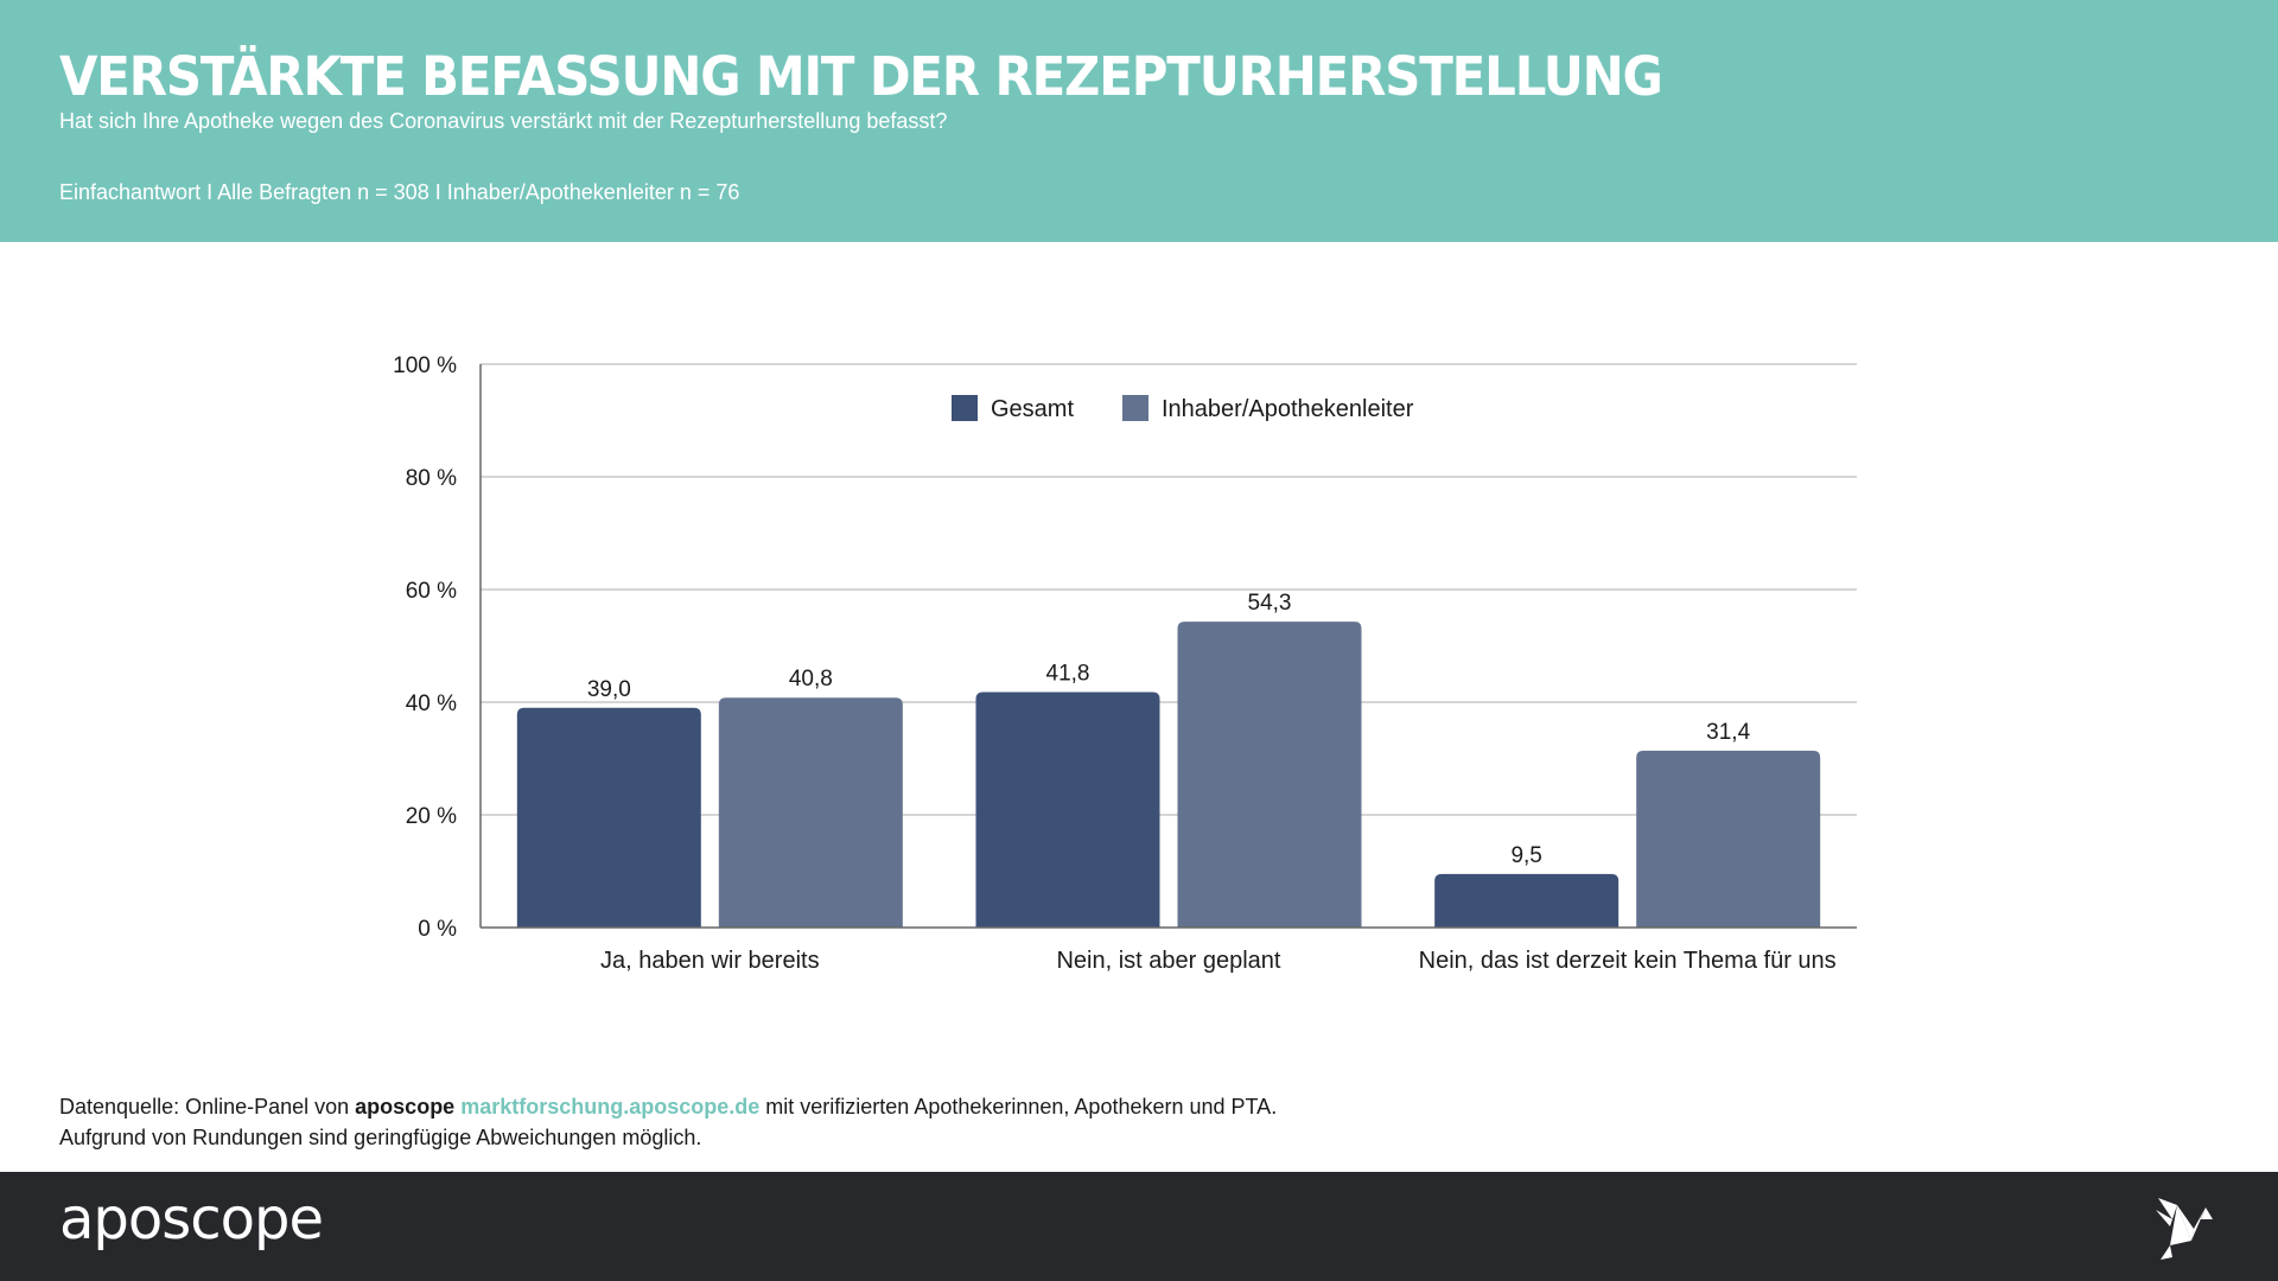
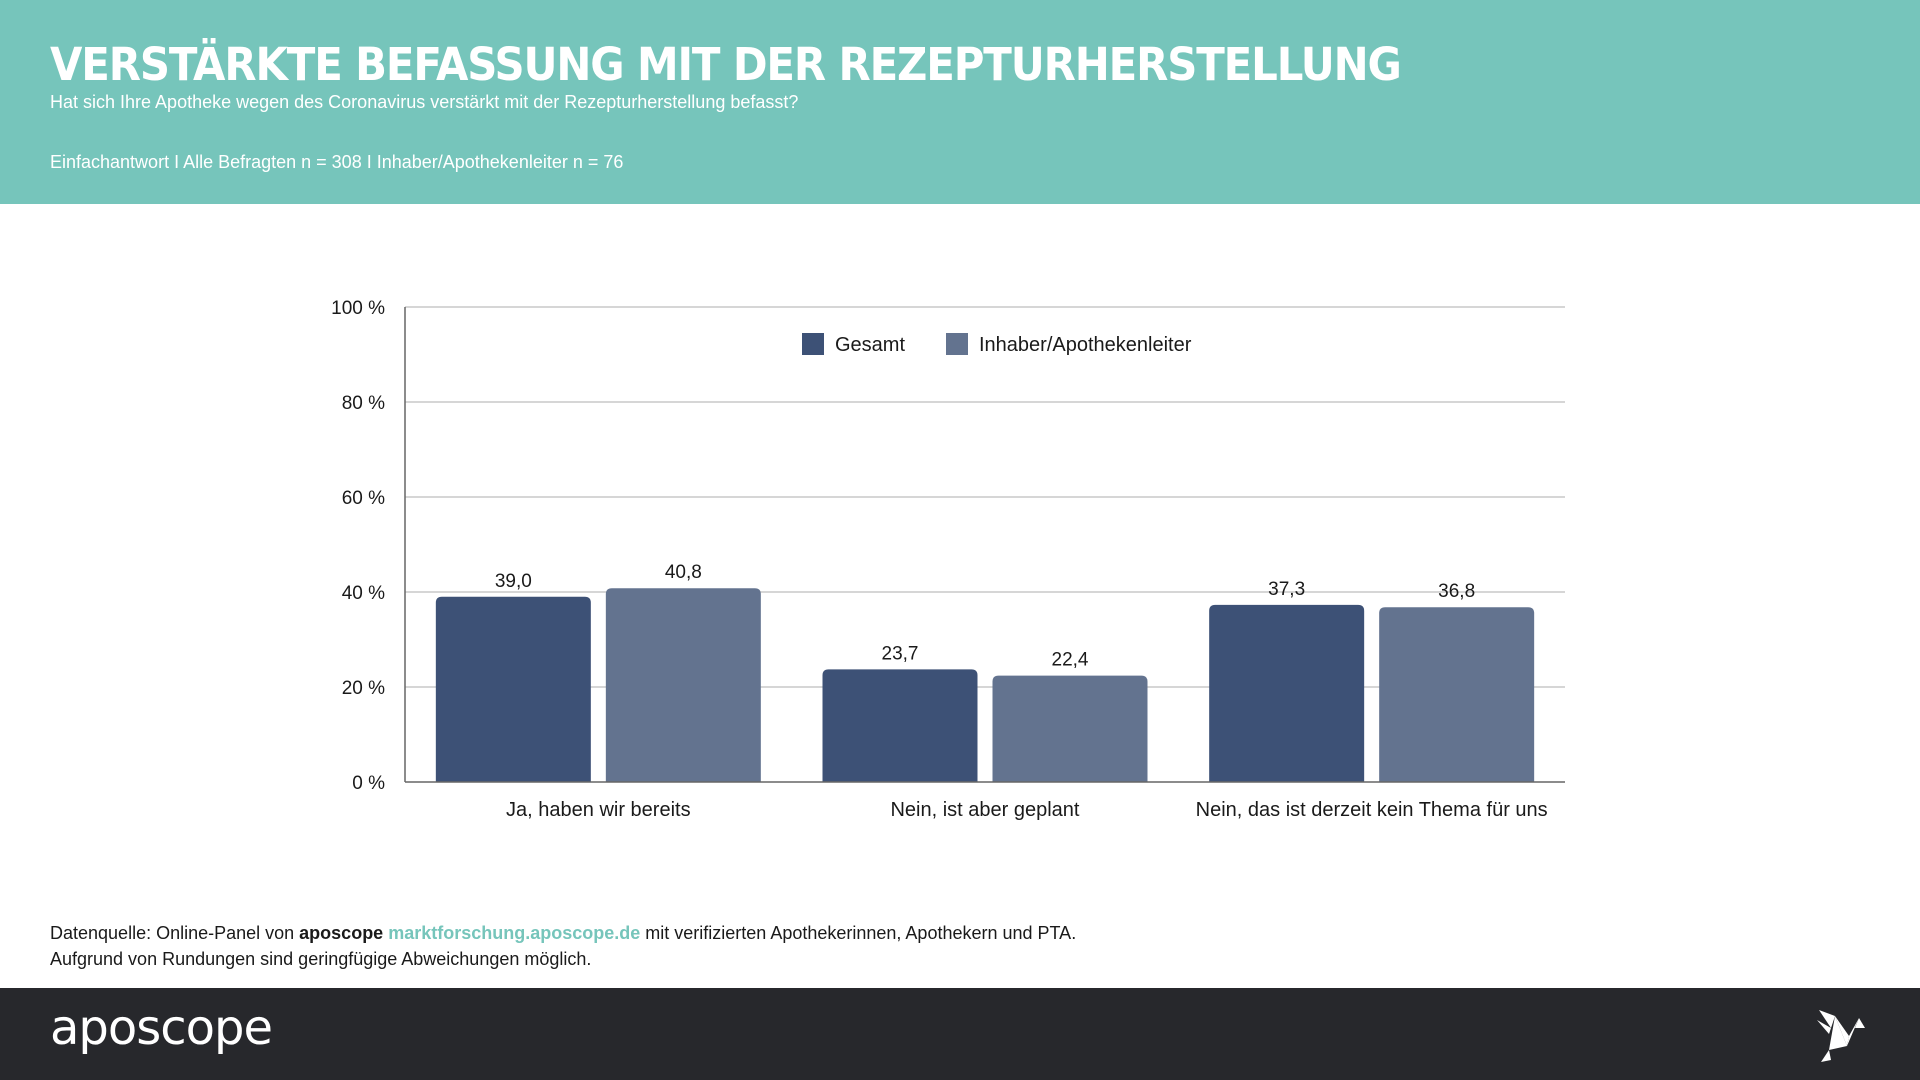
Gesamt/Nein, ist aber geplant: 41,8 -> 23,7
Inhaber/Apothekenleiter/Nein, ist aber geplant: 54,3 -> 22,4
Gesamt/Nein, das ist derzeit kein Thema für uns: 9,5 -> 37,3
Inhaber/Apothekenleiter/Nein, das ist derzeit kein Thema für uns: 31,4 -> 36,8
